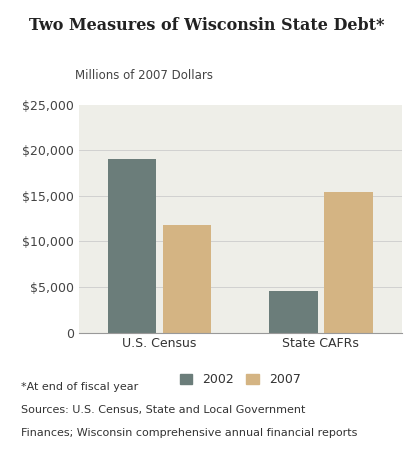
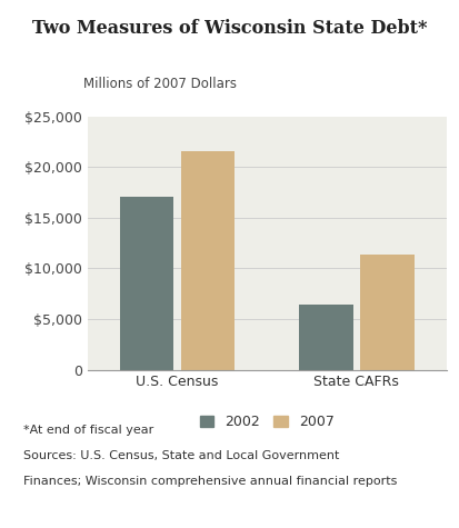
2002/U.S. Census: $19,000 -> $17,000
2007/U.S. Census: $11,800 -> $21,500
2002/State CAFRs: $4,600 -> $6,400
2007/State CAFRs: $15,400 -> $11,400
